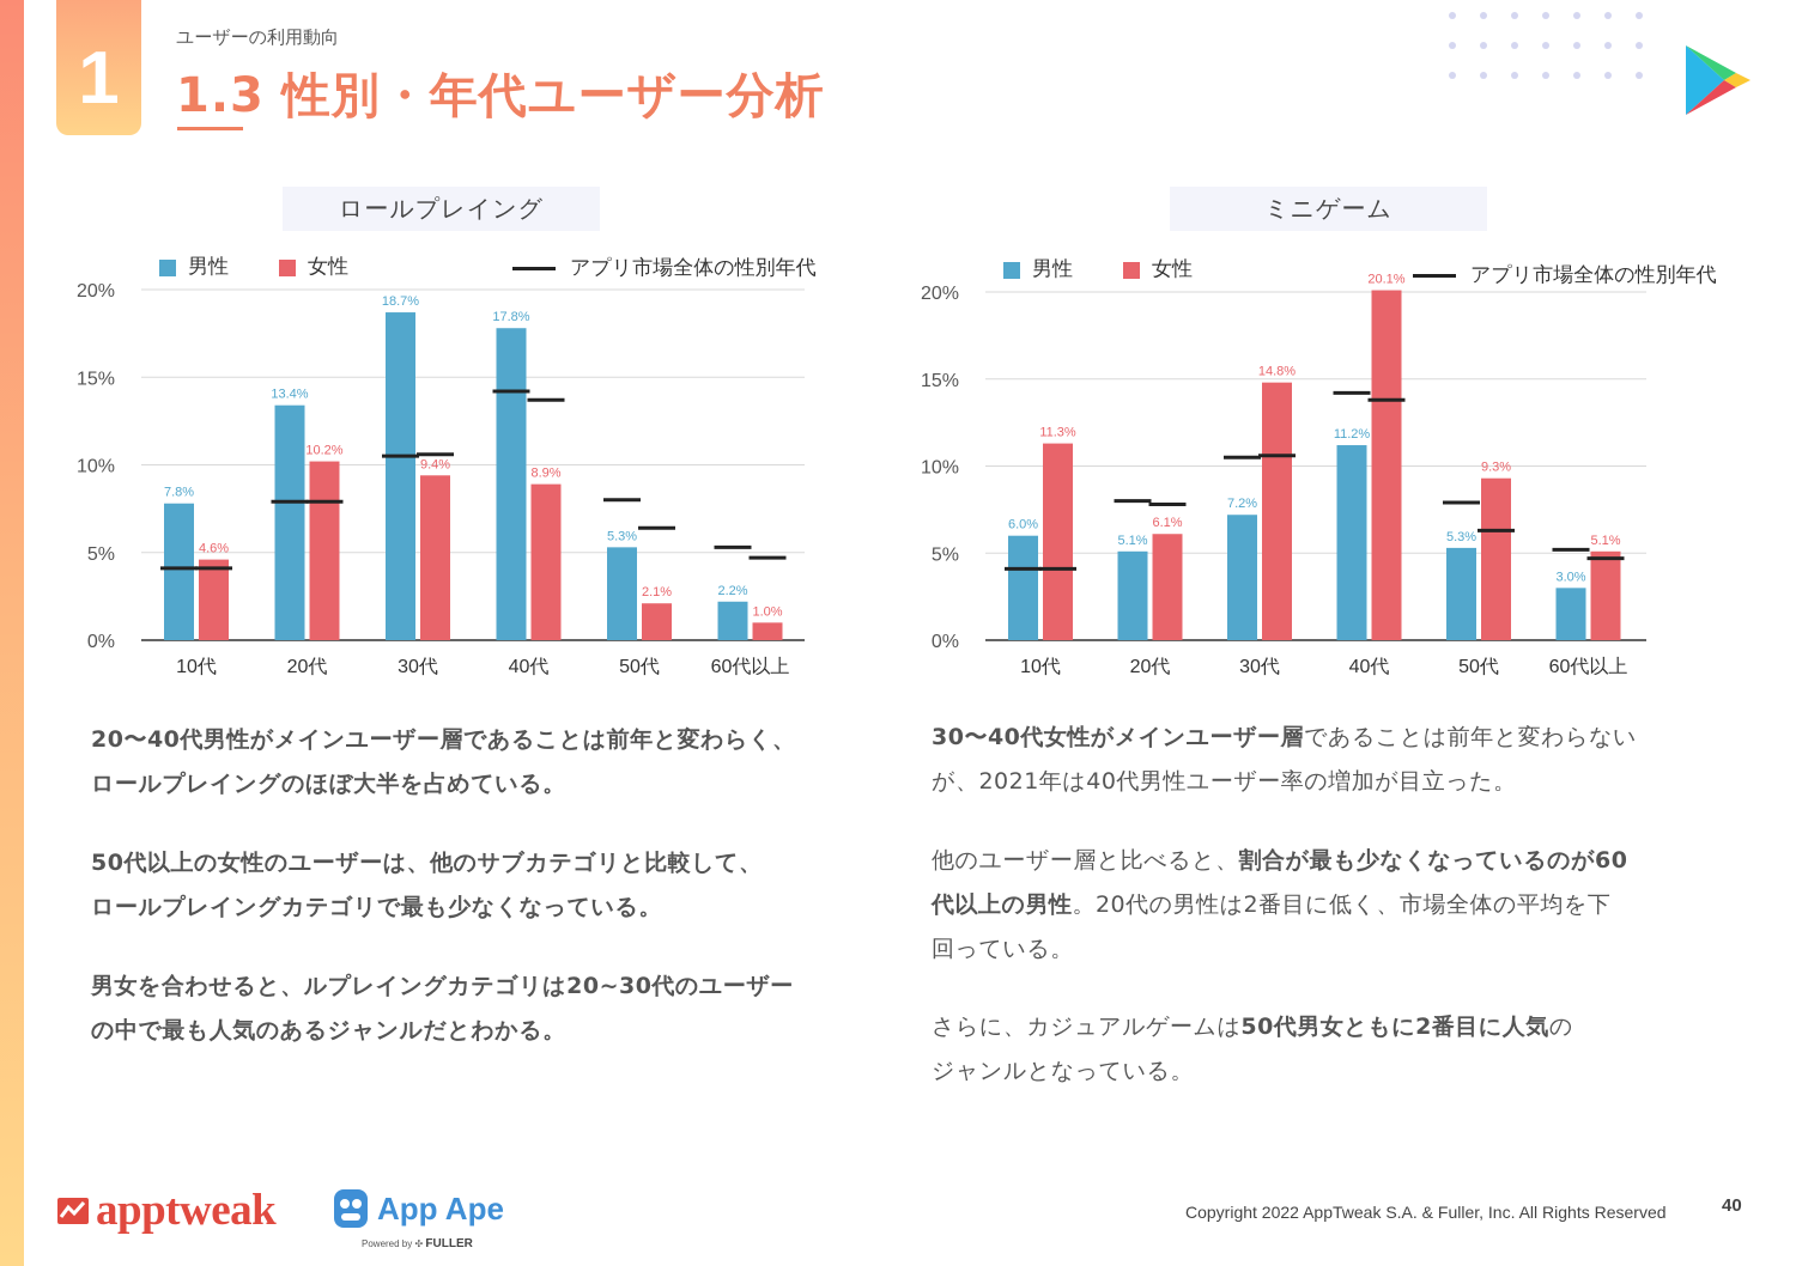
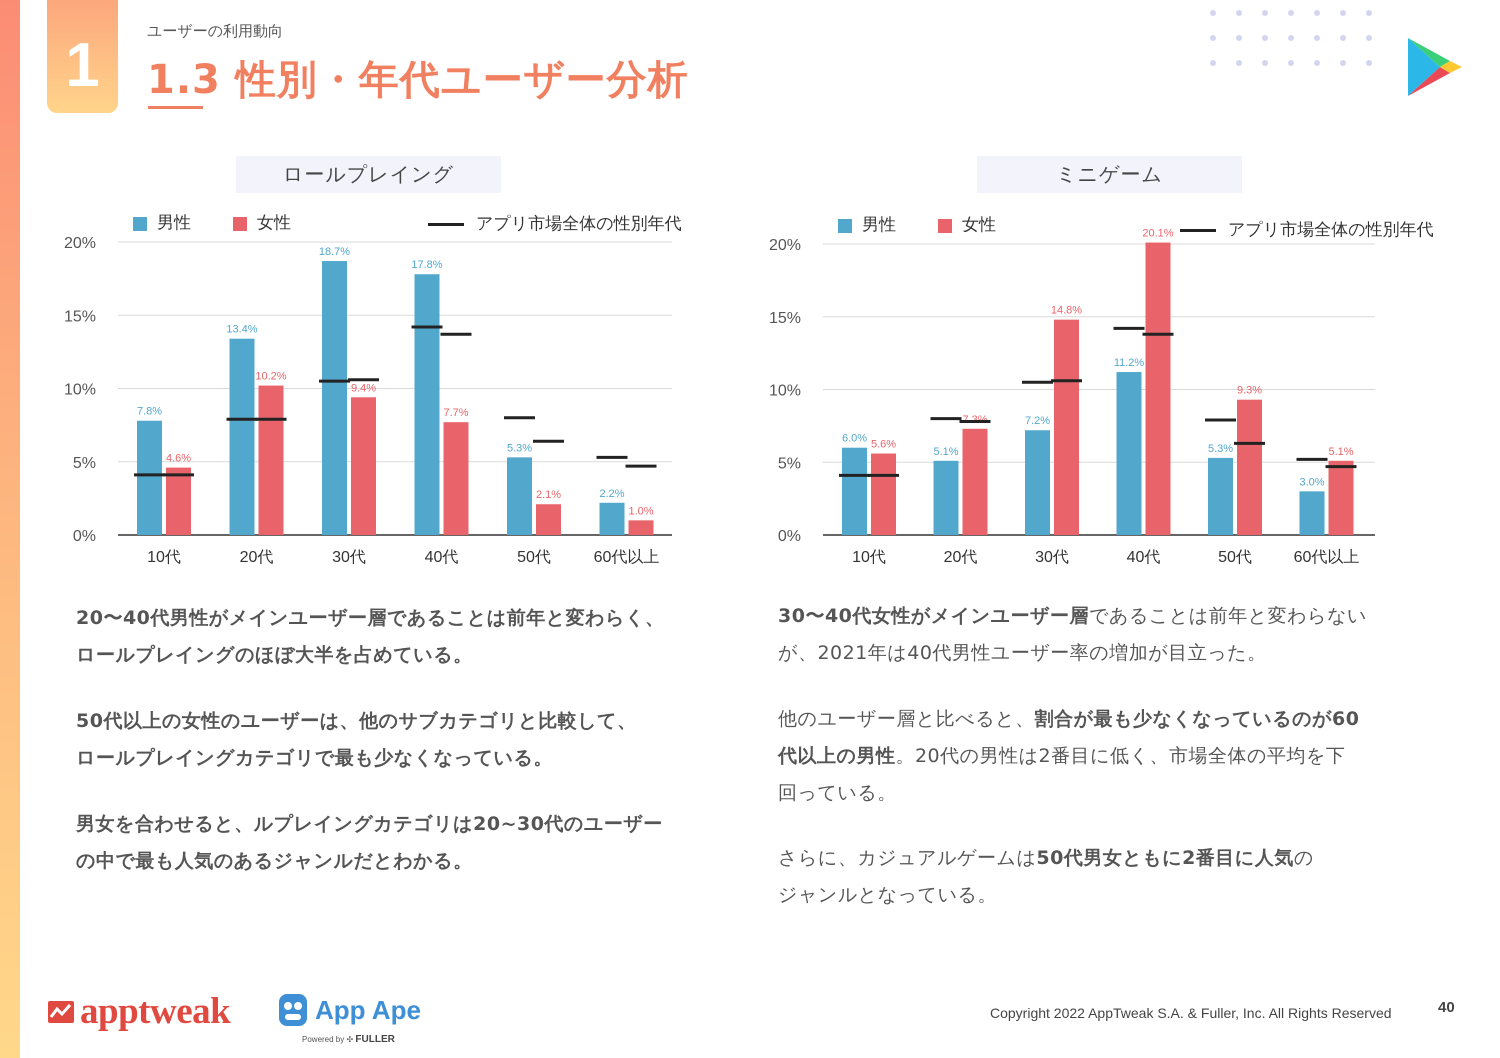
ロールプレイング/女性/40代: 8.9% -> 7.7%
ミニゲーム/女性/10代: 11.3% -> 5.6%
ミニゲーム/女性/20代: 6.1% -> 7.3%
